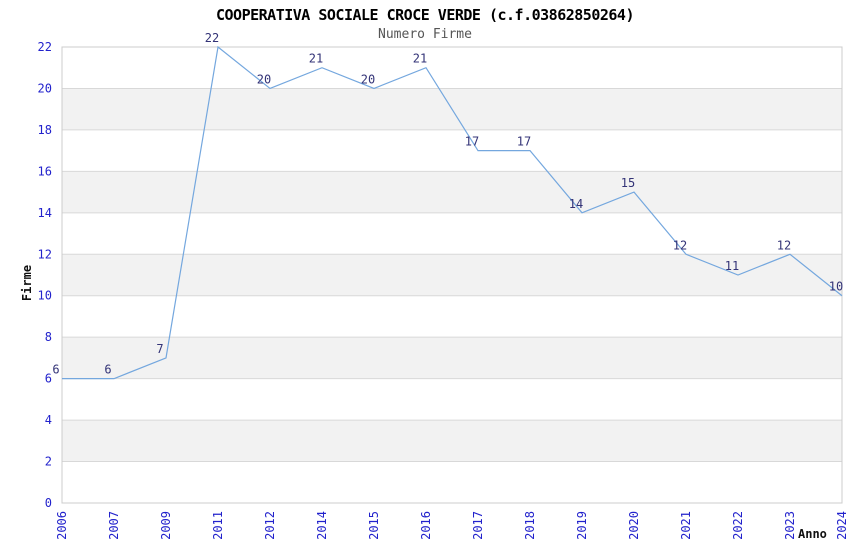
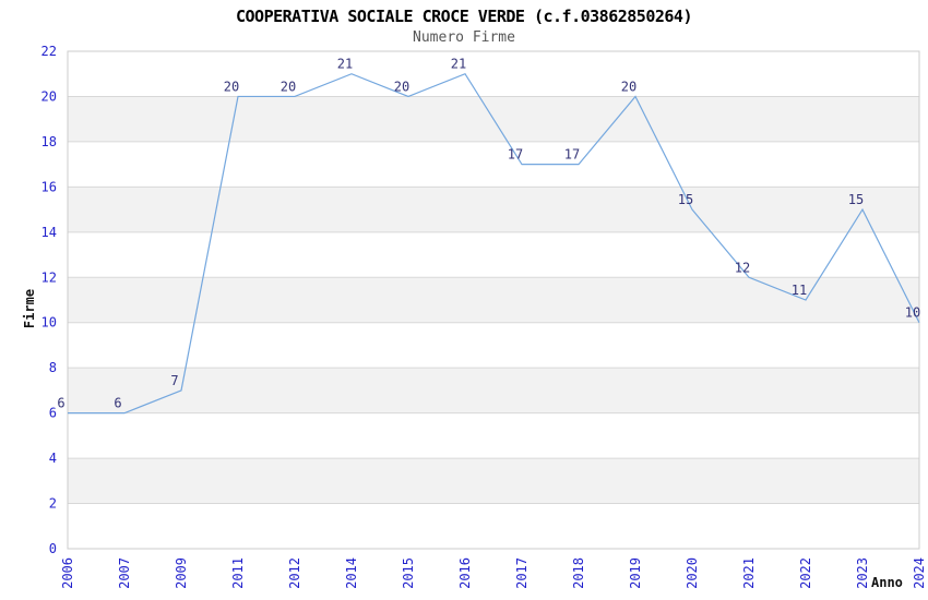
2011: 22 -> 20
2019: 14 -> 20
2023: 12 -> 15
